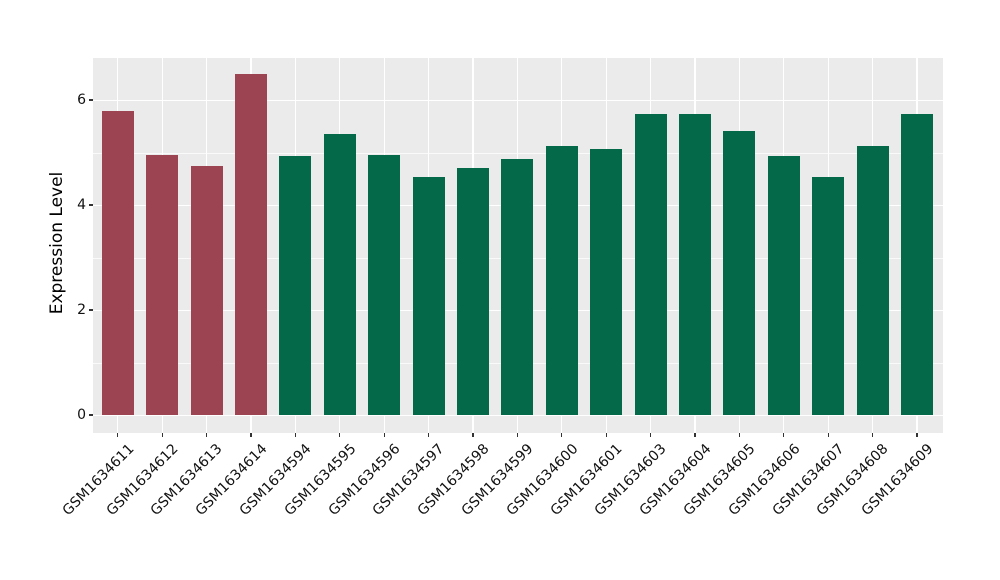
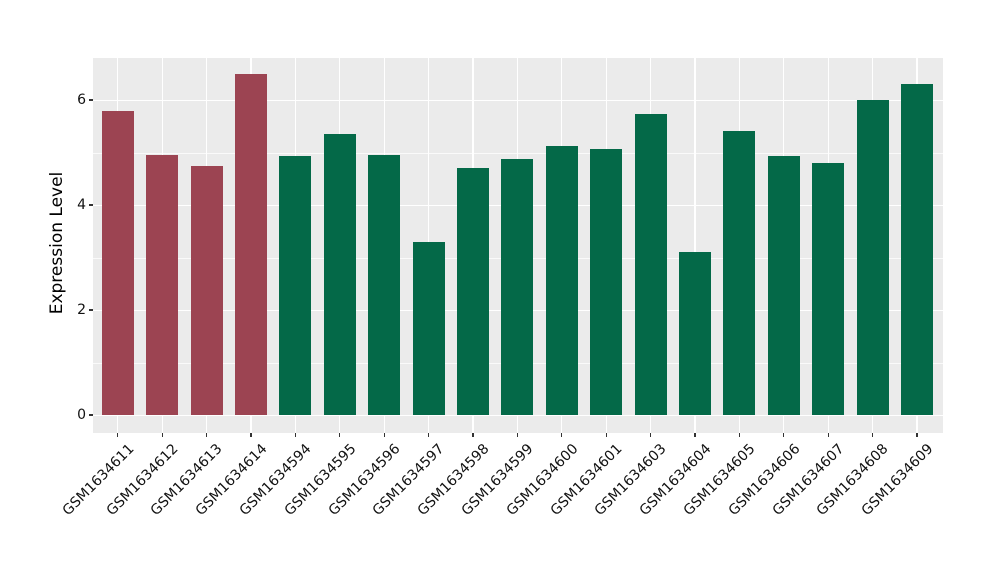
GSM1634597: 4.5 -> 3.3
GSM1634604: 5.7 -> 3.1
GSM1634607: 4.5 -> 4.8
GSM1634608: 5.1 -> 6.0
GSM1634609: 5.7 -> 6.3
